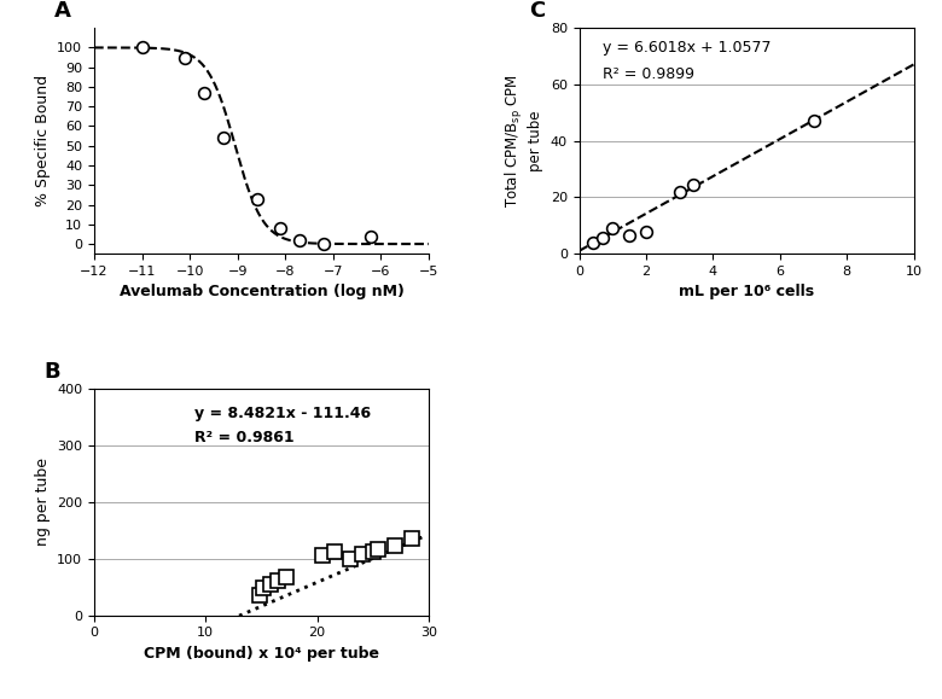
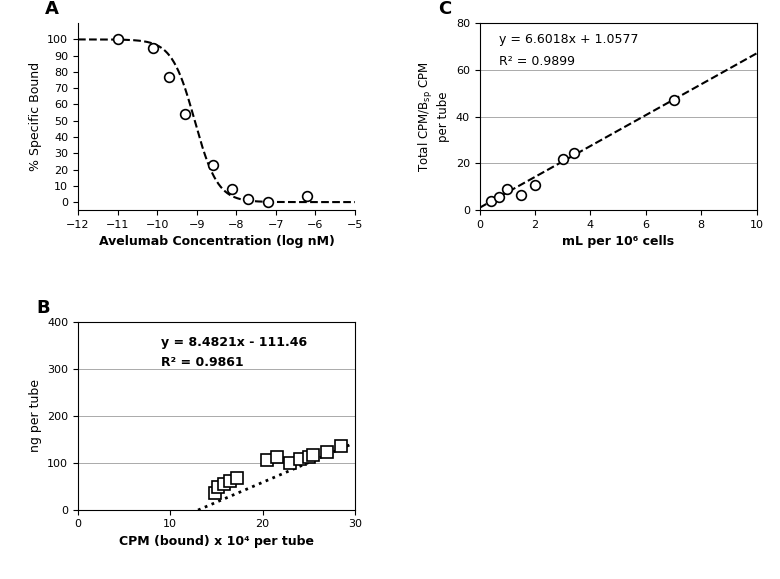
2: 8.0 -> 11.0
